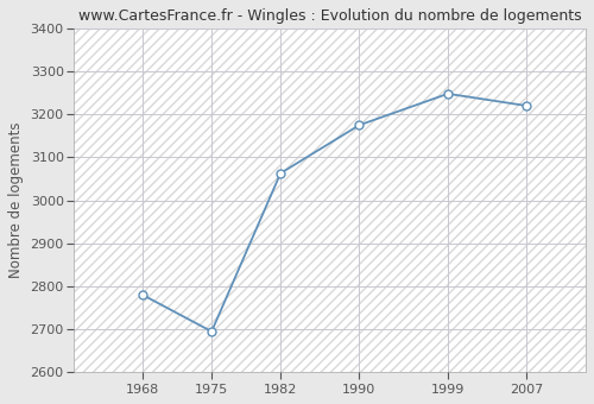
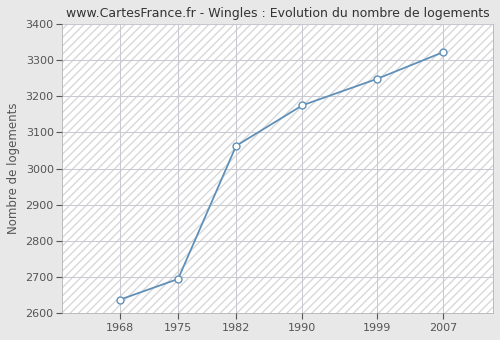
1968: 2780 -> 2638
2007: 3220 -> 3322
